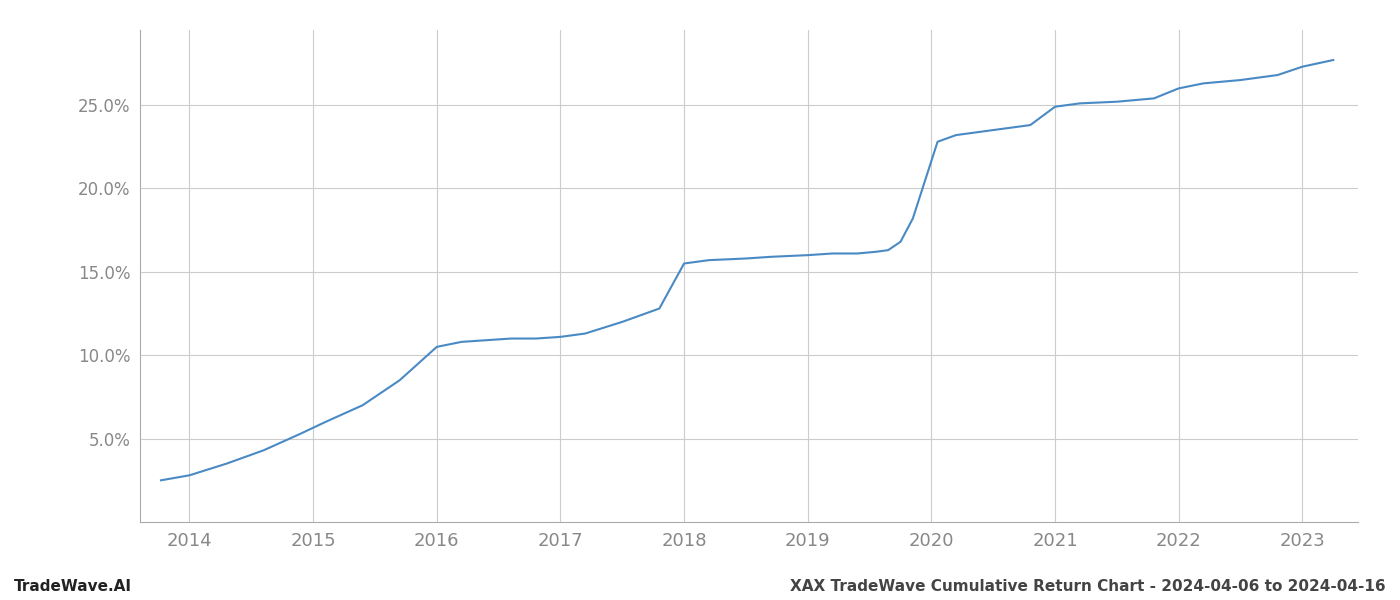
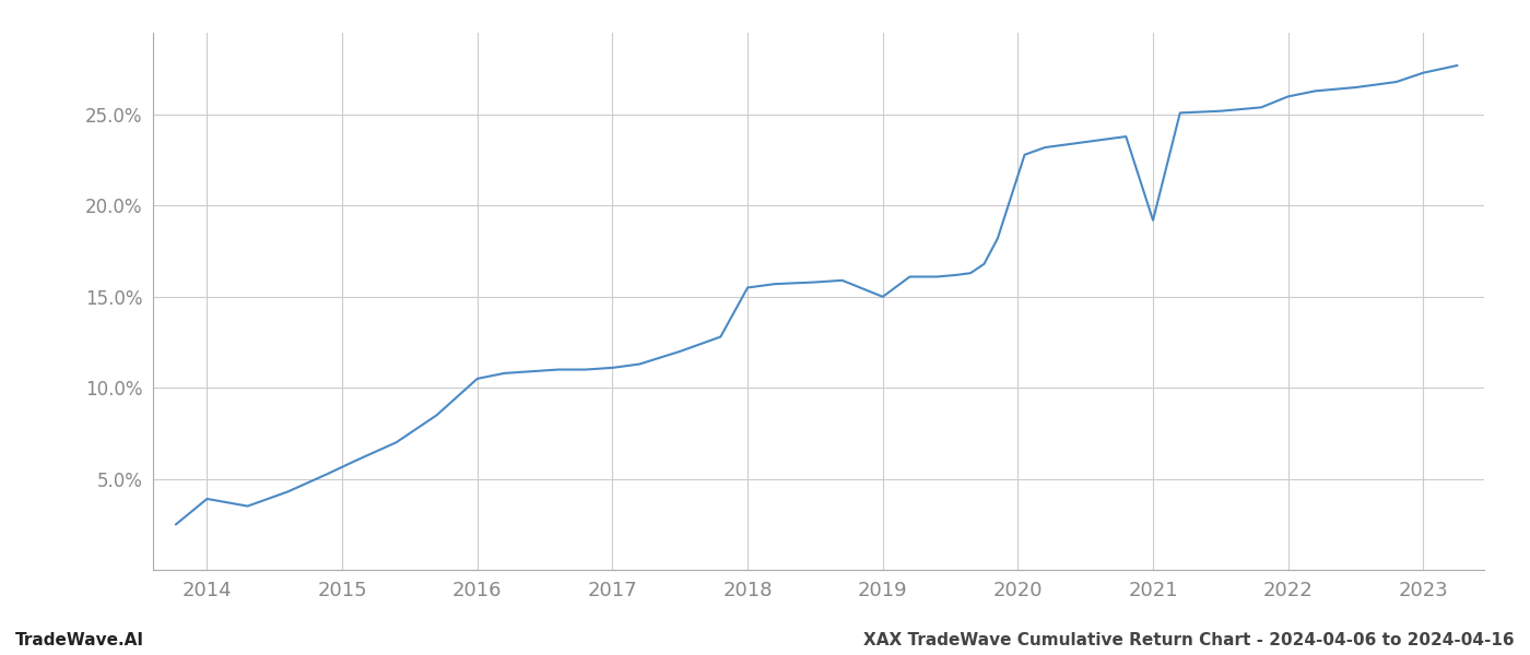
2014: 2.8% -> 3.9%
2019: 16.0% -> 15.0%
2021: 24.9% -> 19.2%
